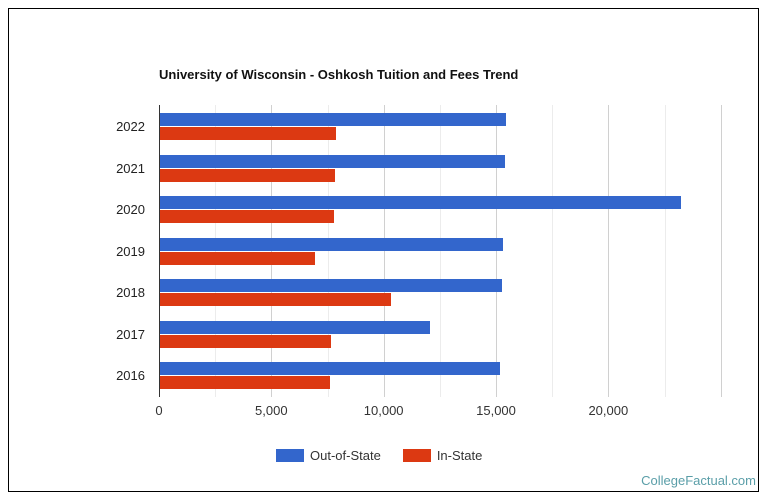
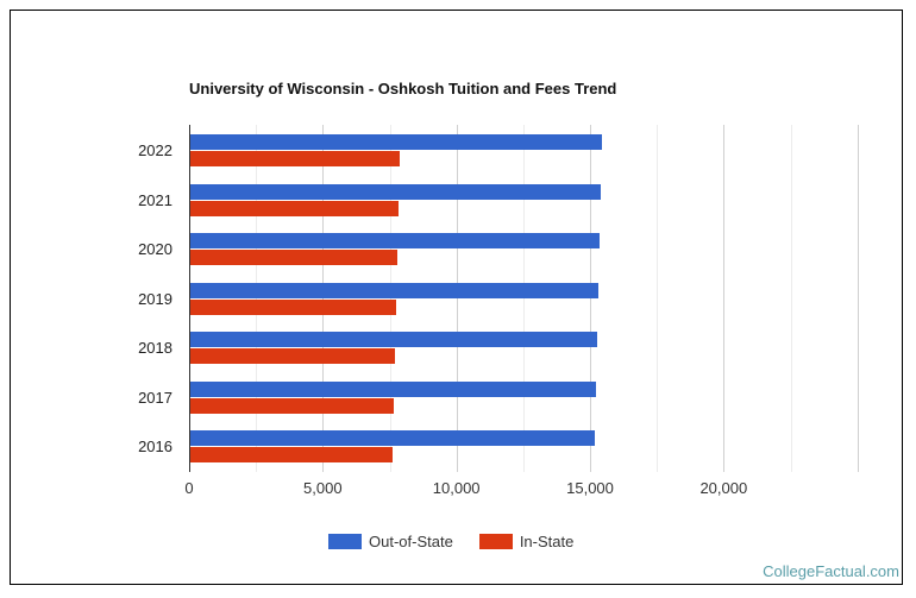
Out-of-State/2020: 23200 -> 15300
In-State/2019: 6900 -> 7700
In-State/2018: 10300 -> 7700
Out-of-State/2017: 12000 -> 15200
